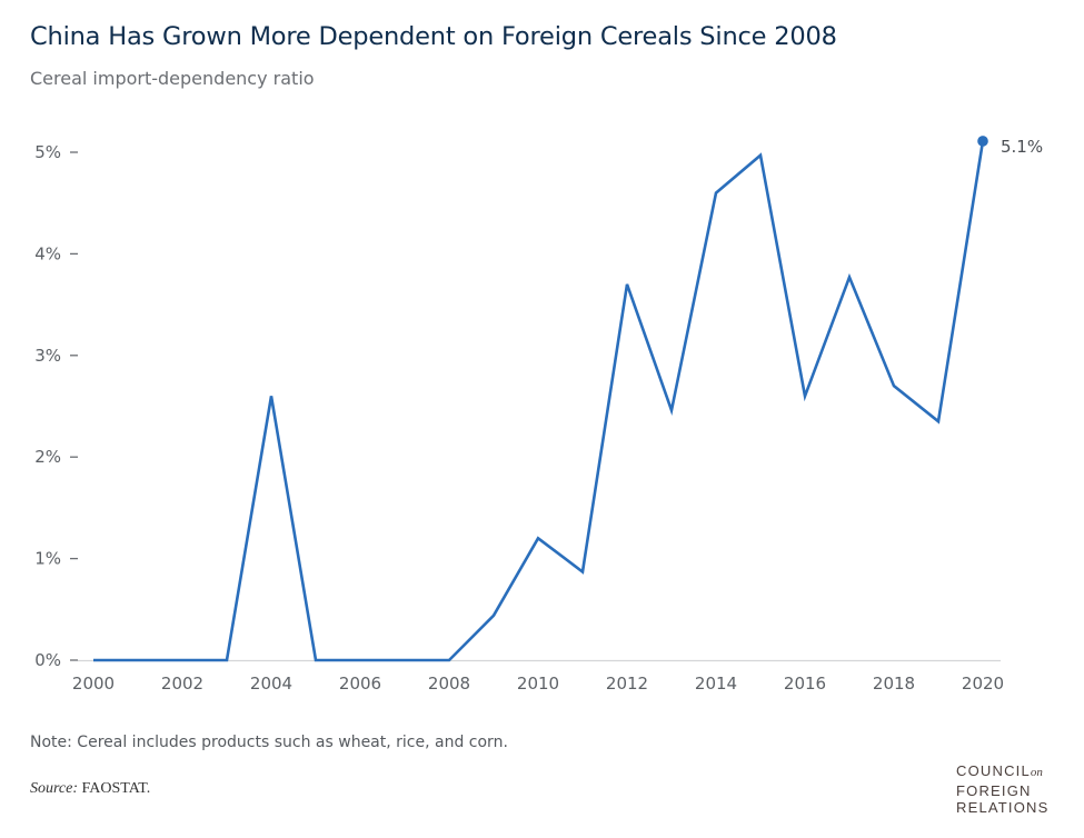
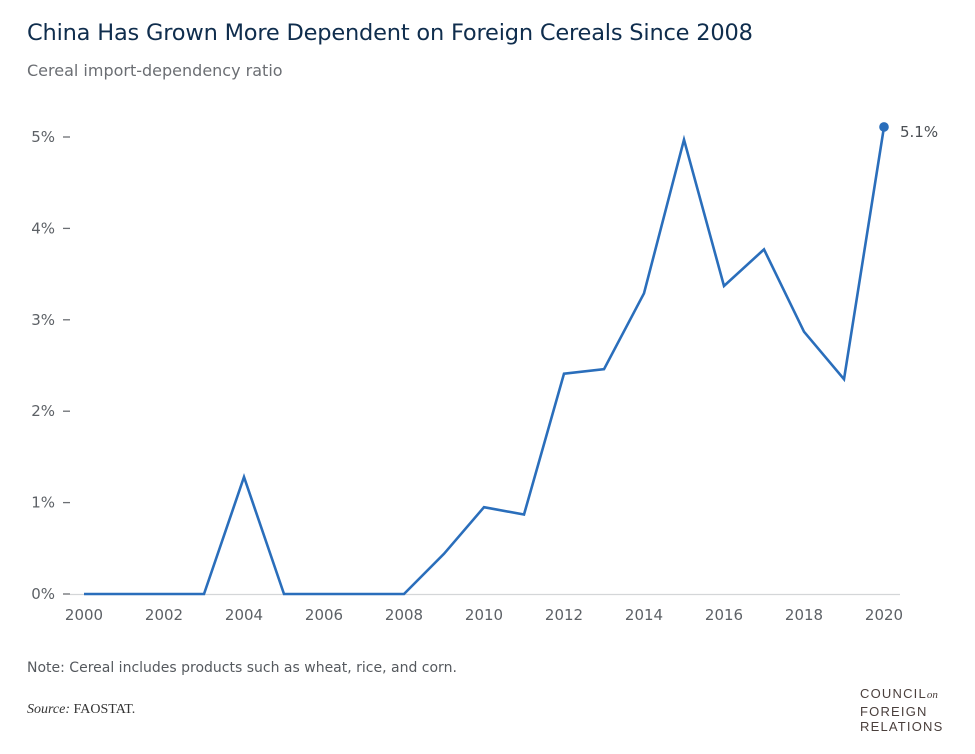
2004: 2.6% -> 1.3%
2010: 1.2% -> 0.9%
2012: 3.7% -> 2.4%
2014: 4.6% -> 3.3%
2016: 2.6% -> 3.4%
2018: 2.7% -> 2.9%
